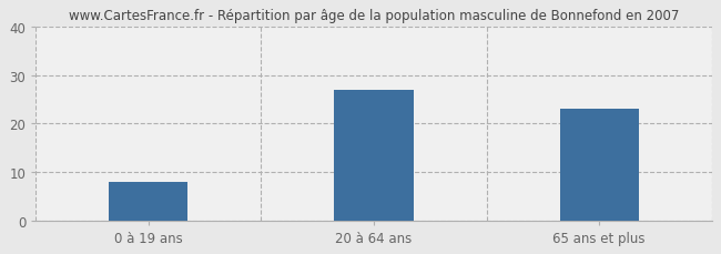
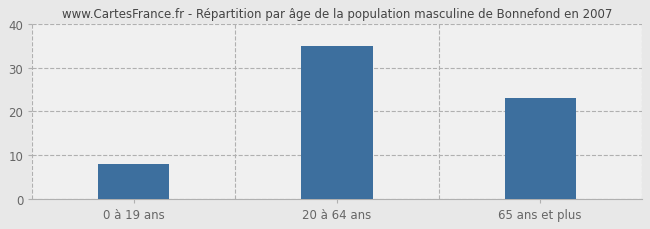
20 à 64 ans: 27 -> 35
